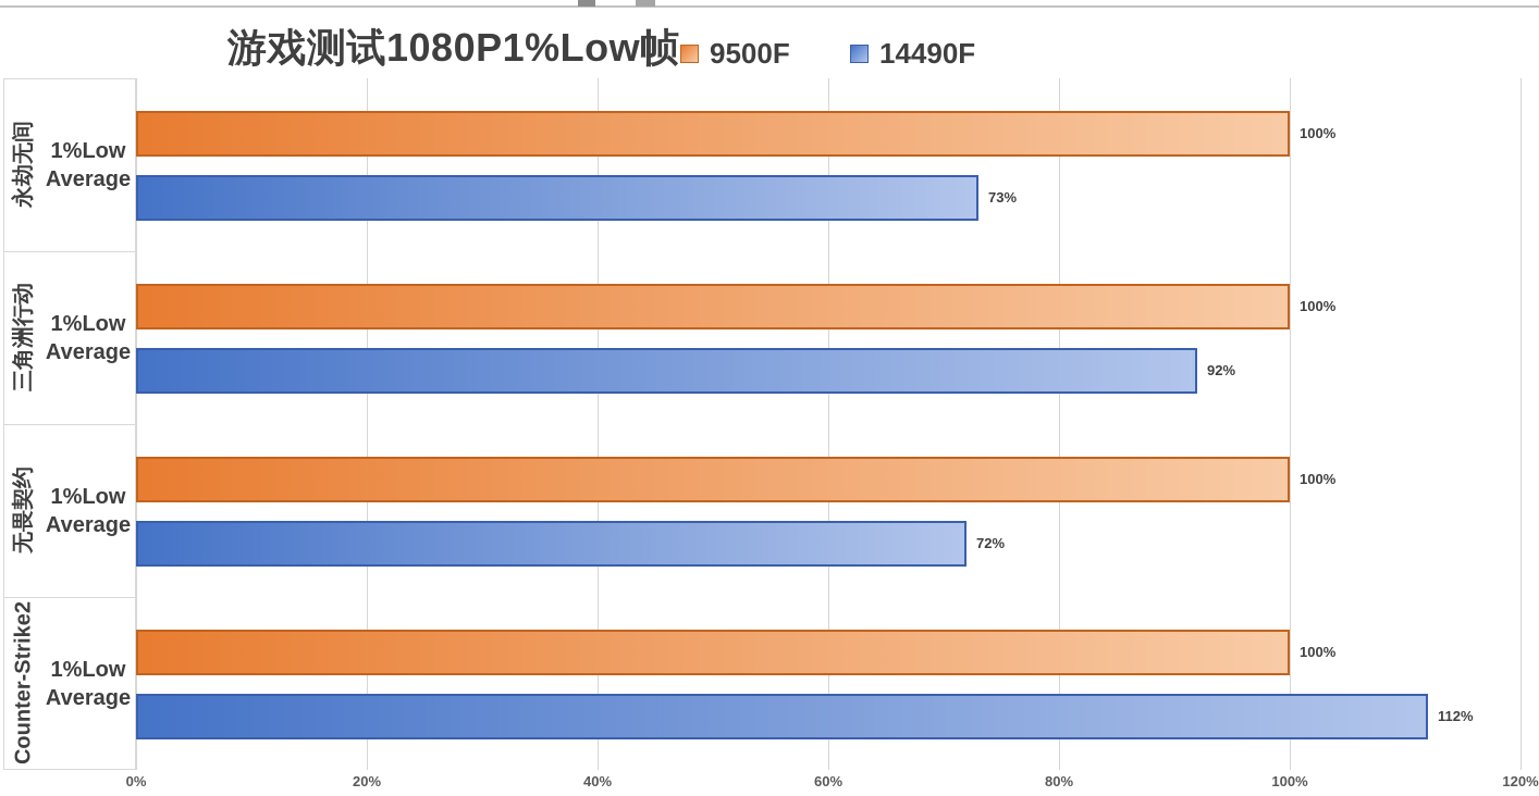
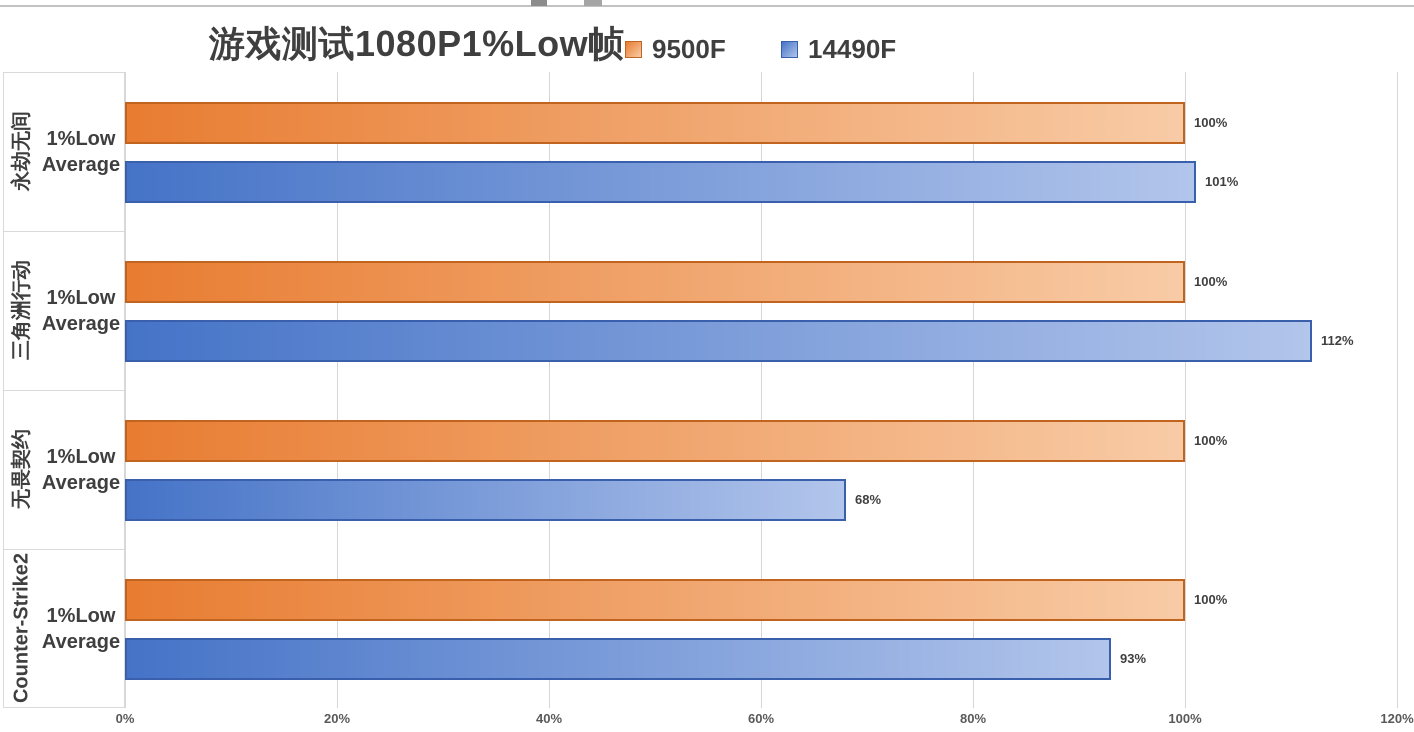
14490F/永劫无间: 73% -> 101%
14490F/三角洲行动: 92% -> 112%
14490F/无畏契约: 72% -> 68%
14490F/Counter-Strike2: 112% -> 93%
